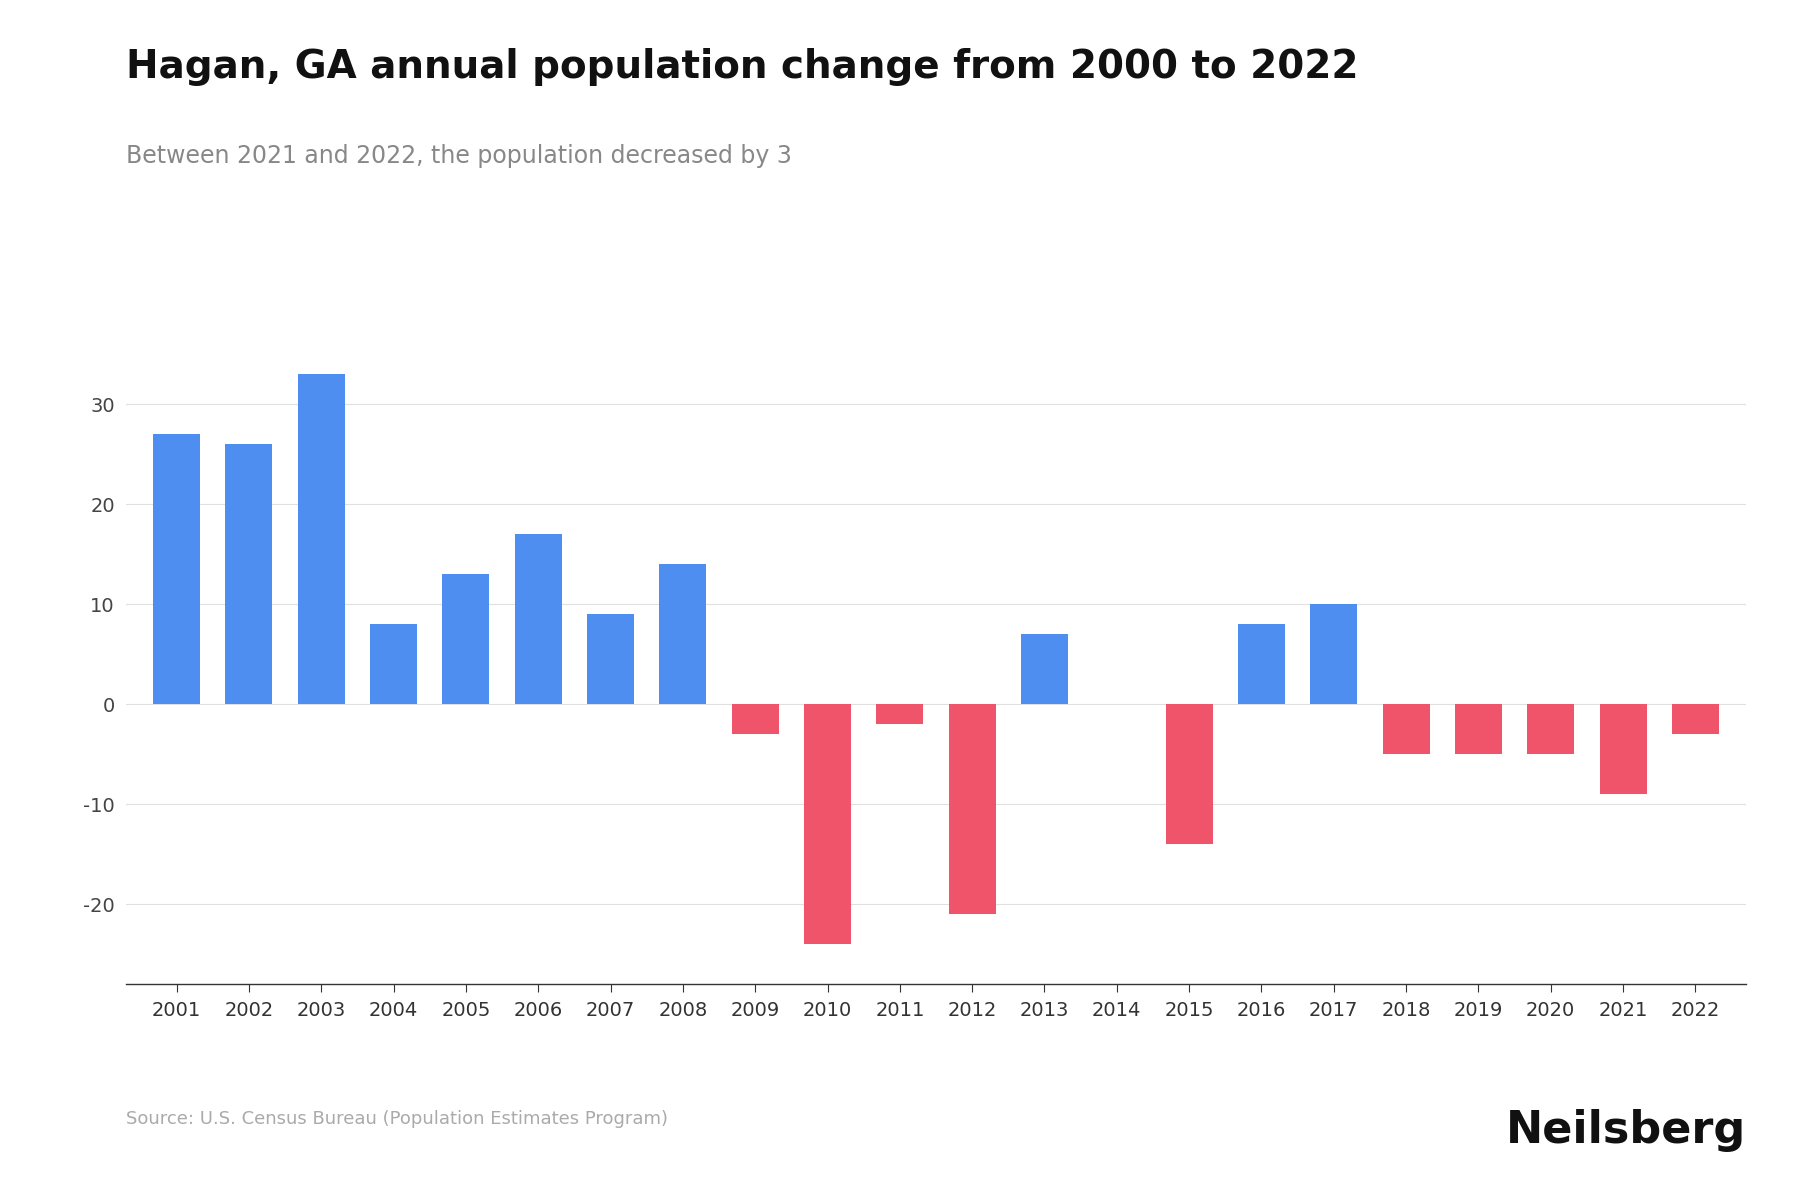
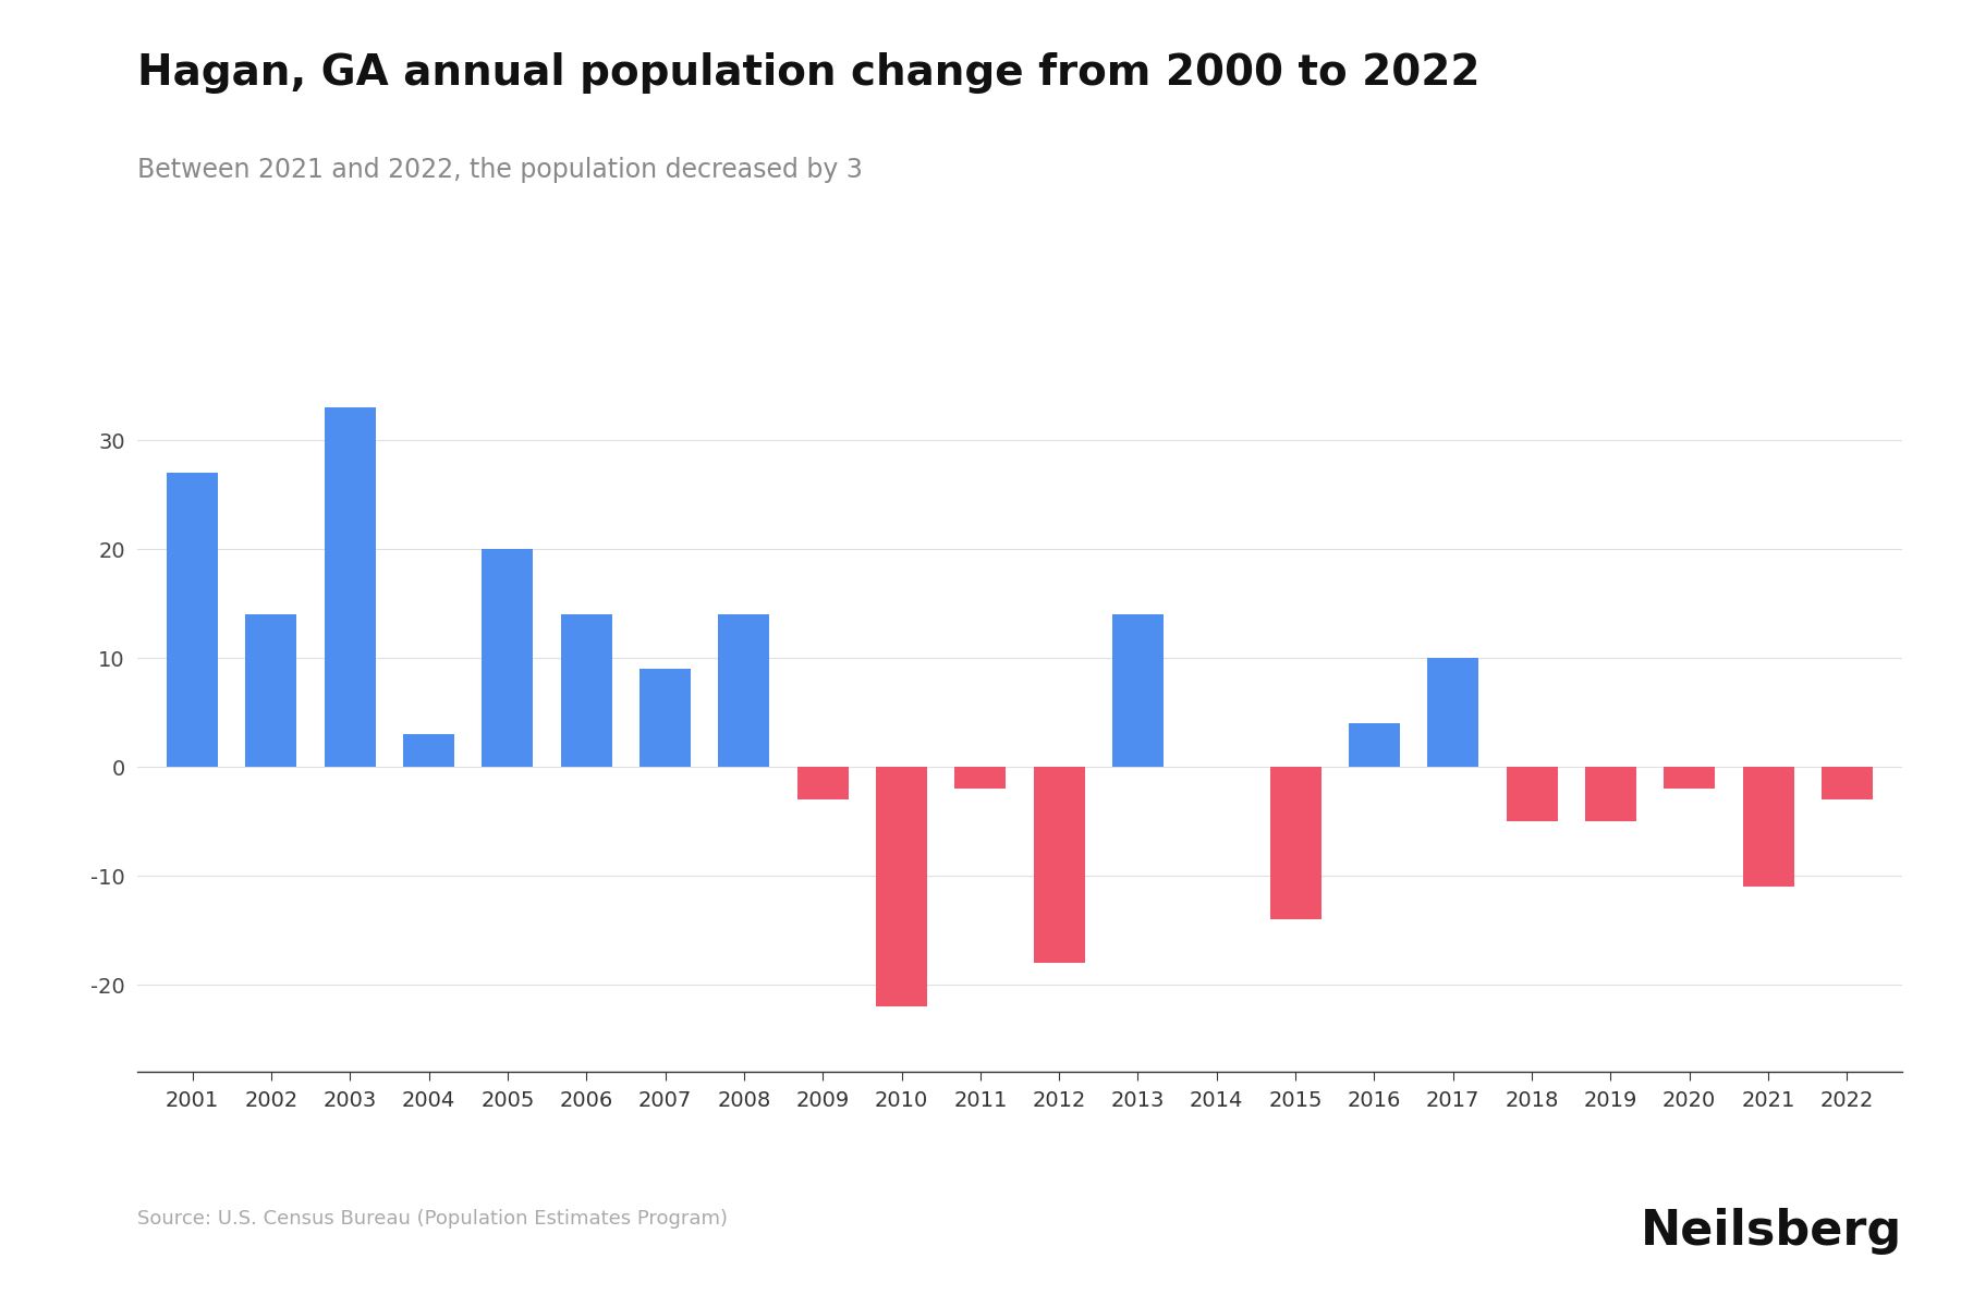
2002: 26 -> 14
2004: 8 -> 3
2005: 13 -> 20
2006: 17 -> 14
2010: -24 -> -22
2012: -21 -> -18
2013: 7 -> 14
2016: 8 -> 4
2020: -5 -> -2
2021: -9 -> -11
